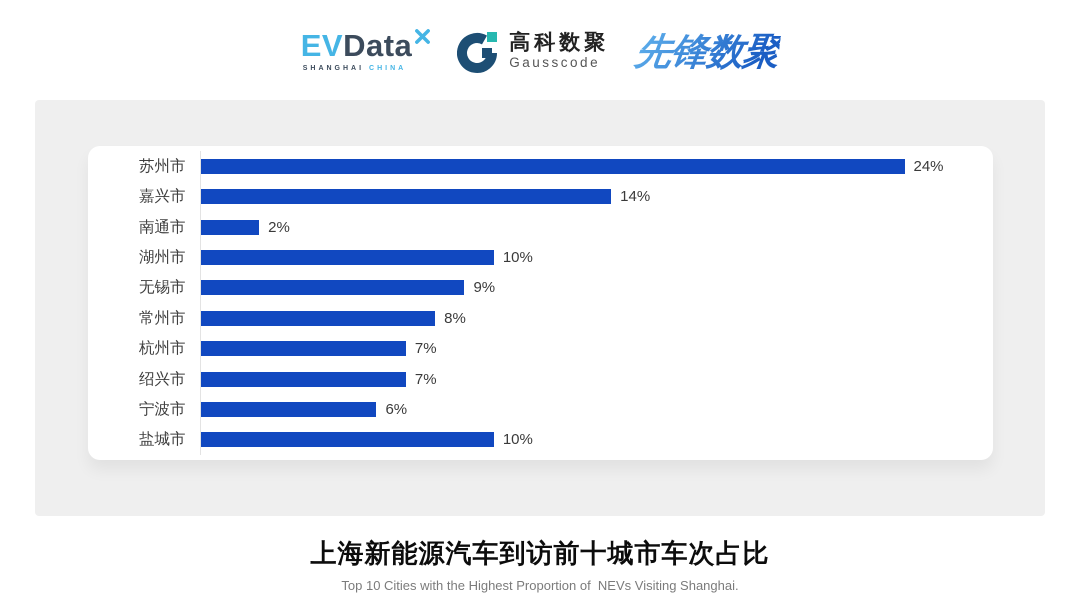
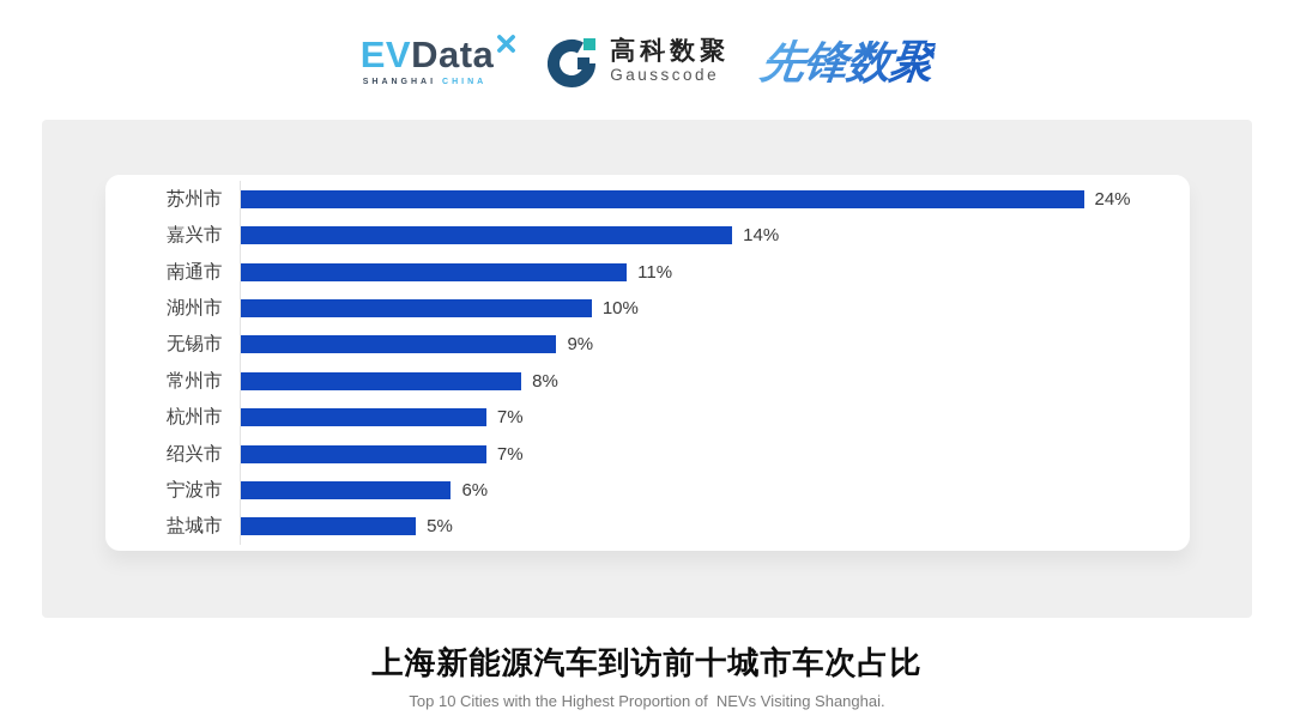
南通市: 2% -> 11%
盐城市: 10% -> 5%
